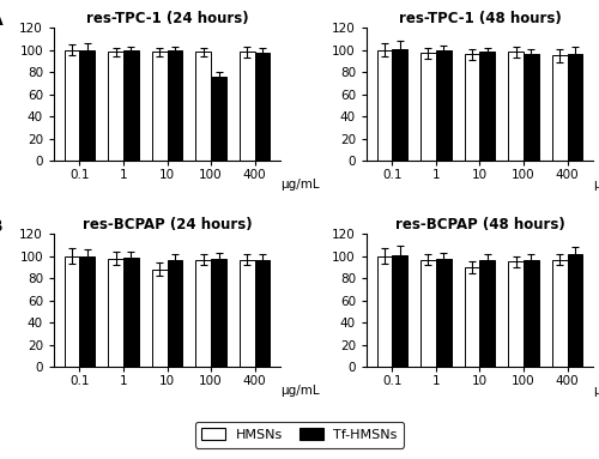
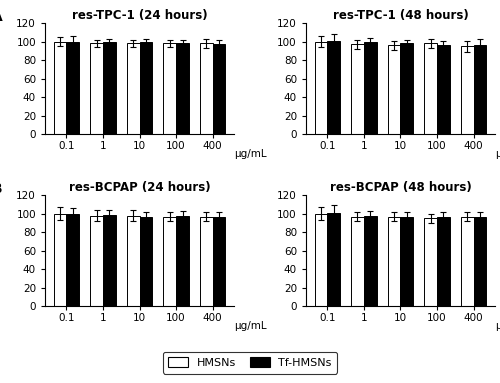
res-TPC-1 (24 hours)/Tf-HMSNs/100: 76 -> 98
res-BCPAP (24 hours)/HMSNs/10: 88 -> 98
res-BCPAP (48 hours)/HMSNs/10: 90 -> 97
res-BCPAP (48 hours)/Tf-HMSNs/400: 102 -> 96
